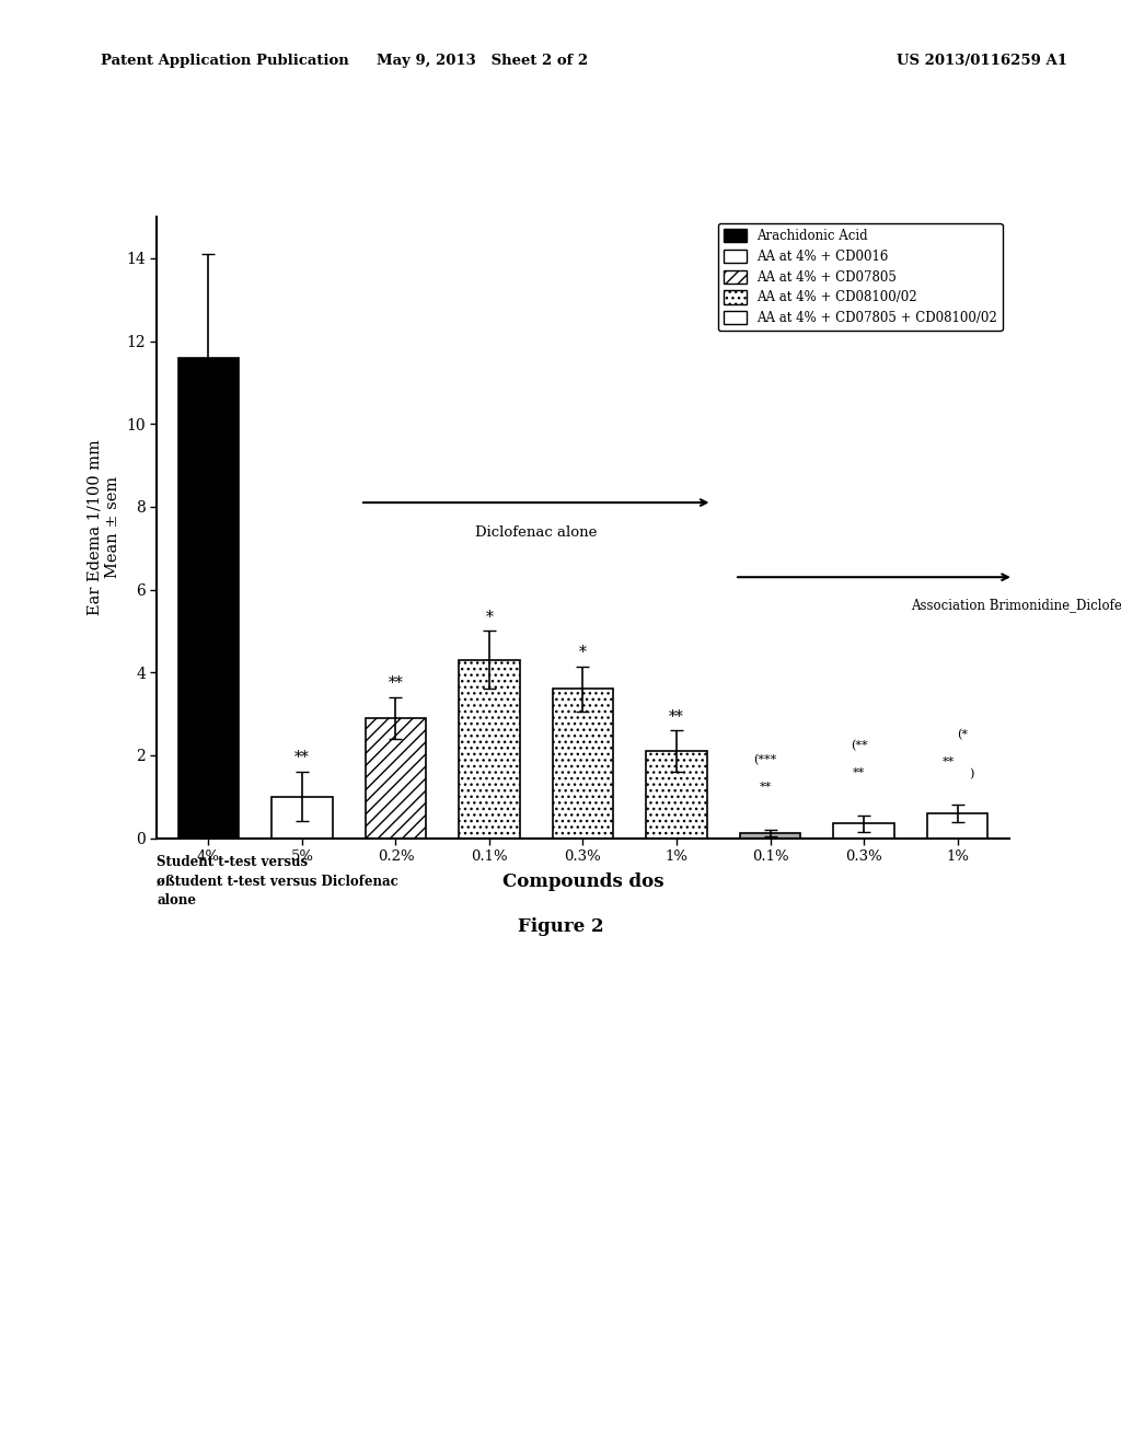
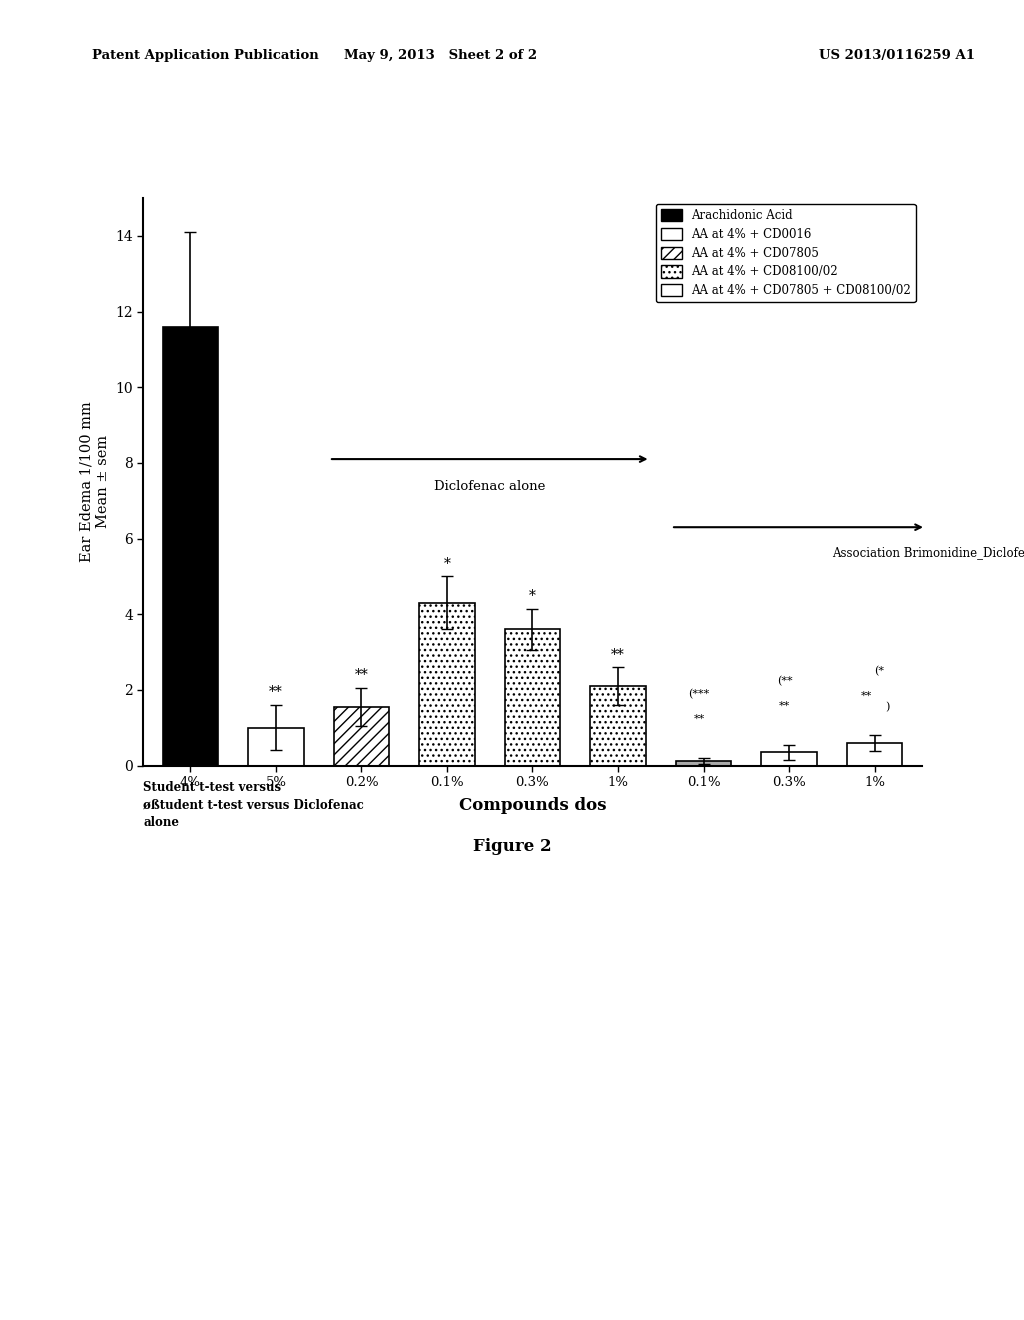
0.2%: 2.90 -> 1.55
